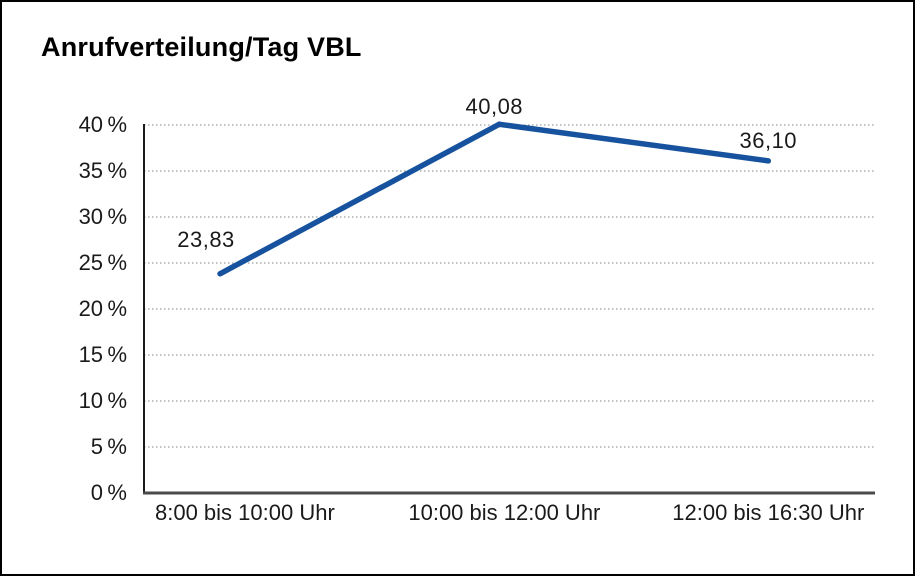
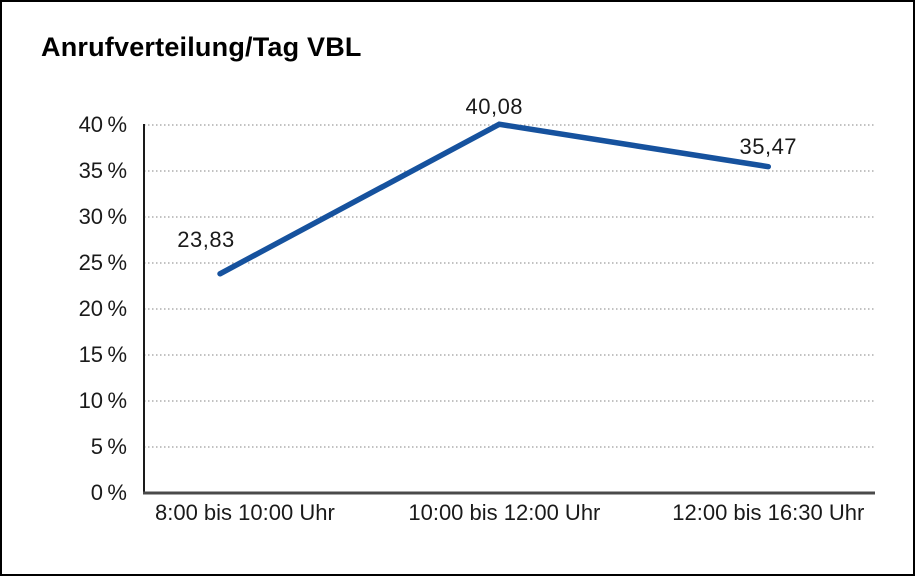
12:00 bis 16:30 Uhr: 36,10 -> 35,47
